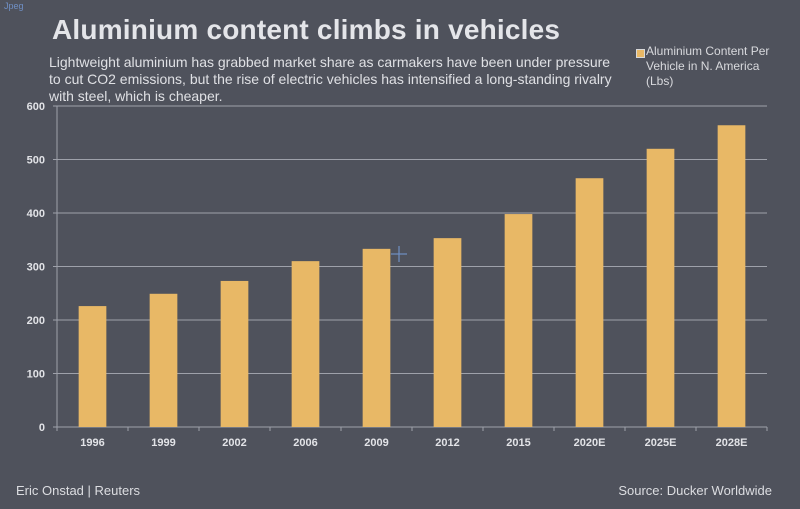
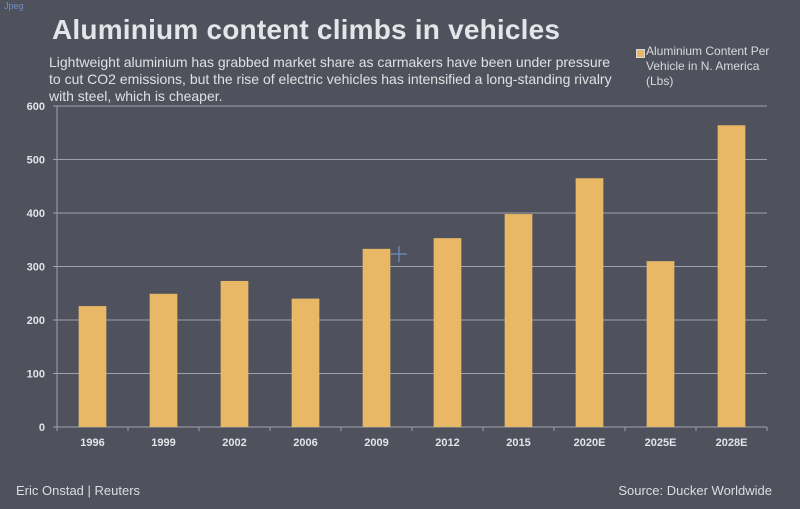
2006: 310 -> 240
2025E: 520 -> 310
